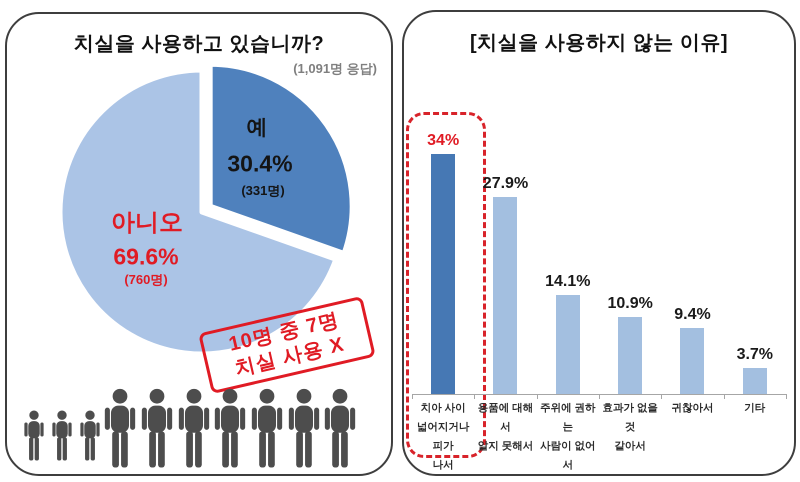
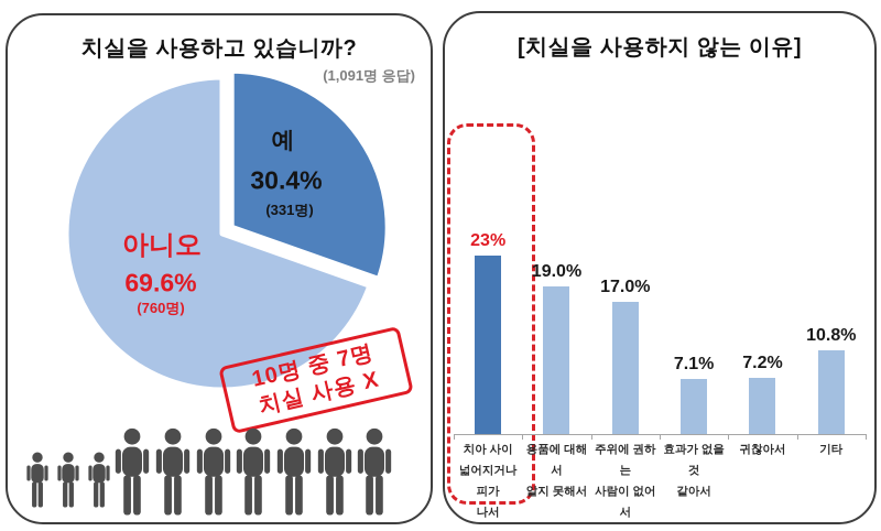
[치실을 사용하지 않는 이유]/치아 사이 넓어지거나 피가 나서: 34% -> 23%
[치실을 사용하지 않는 이유]/용품에 대해서 알지 못해서: 27.9% -> 19.0%
[치실을 사용하지 않는 이유]/주위에 권하는 사람이 없어서: 14.1% -> 17.0%
[치실을 사용하지 않는 이유]/효과가 없을 것 같아서: 10.9% -> 7.1%
[치실을 사용하지 않는 이유]/귀찮아서: 9.4% -> 7.2%
[치실을 사용하지 않는 이유]/기타: 3.7% -> 10.8%
